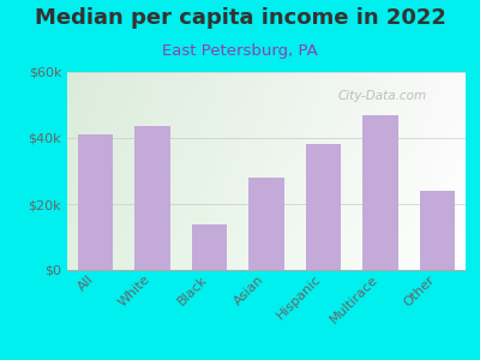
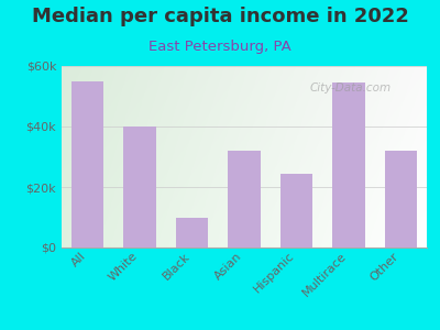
All: $41.0k -> $55.0k
White: $43.5k -> $40.0k
Black: $14.0k -> $10.0k
Asian: $28.0k -> $32.0k
Hispanic: $38.0k -> $24.5k
Multirace: $47.0k -> $54.5k
Other: $24.0k -> $32.0k
